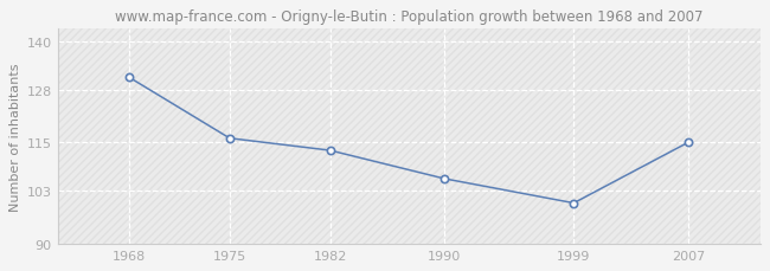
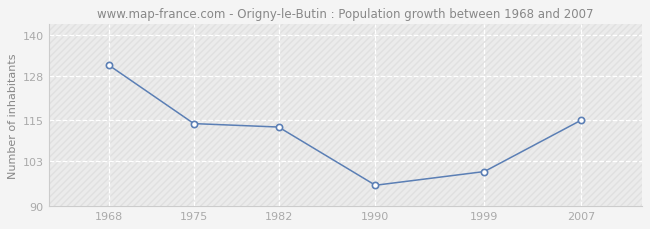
1975: 116 -> 114
1990: 106 -> 96
